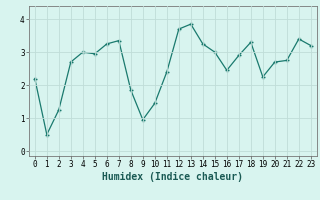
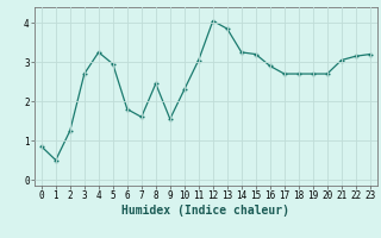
0: 2.20 -> 0.85
4: 3.00 -> 3.25
6: 3.25 -> 1.80
7: 3.35 -> 1.60
8: 1.85 -> 2.45
9: 0.95 -> 1.55
10: 1.45 -> 2.30
11: 2.40 -> 3.05
12: 3.70 -> 4.05
15: 3.00 -> 3.20
16: 2.45 -> 2.90
17: 2.90 -> 2.70
18: 3.30 -> 2.70
19: 2.25 -> 2.70
21: 2.75 -> 3.05
22: 3.40 -> 3.15
